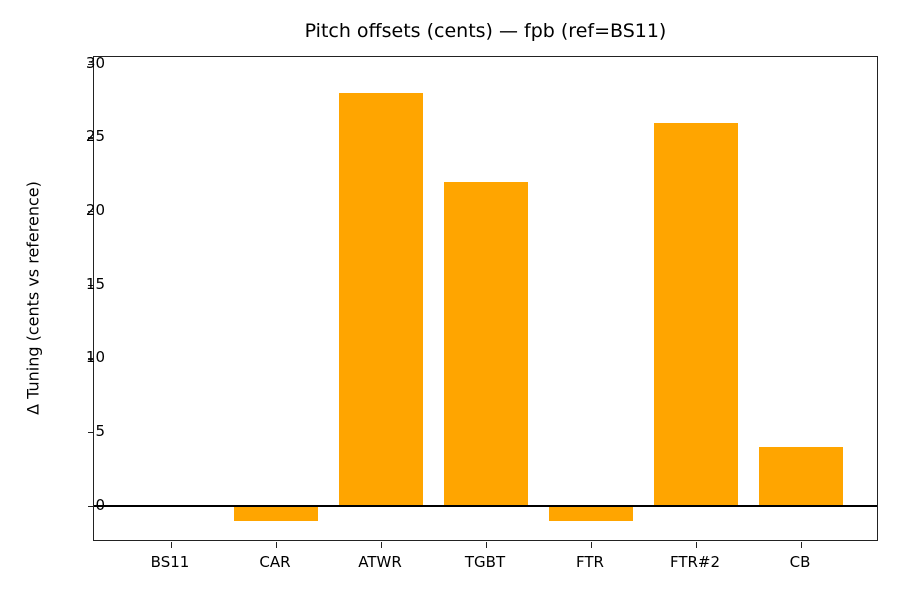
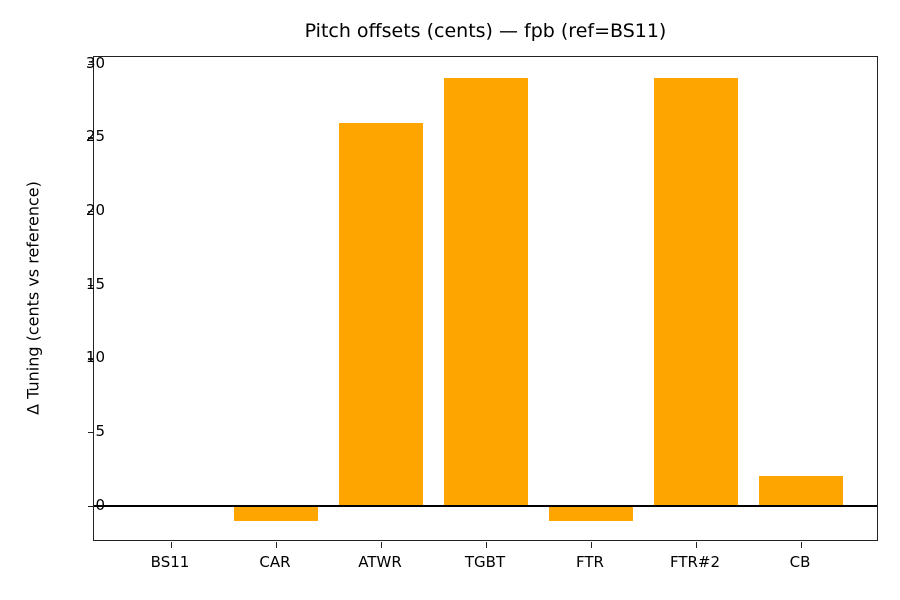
ATWR: 28 -> 26
TGBT: 22 -> 29
FTR#2: 26 -> 29
CB: 4 -> 2
